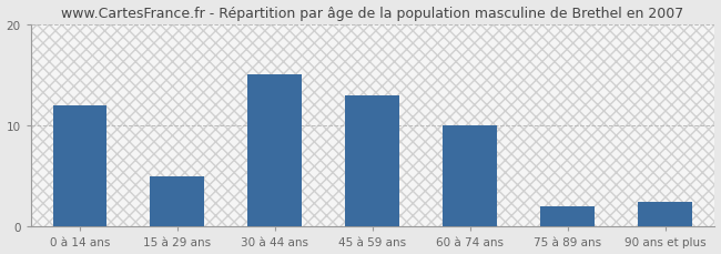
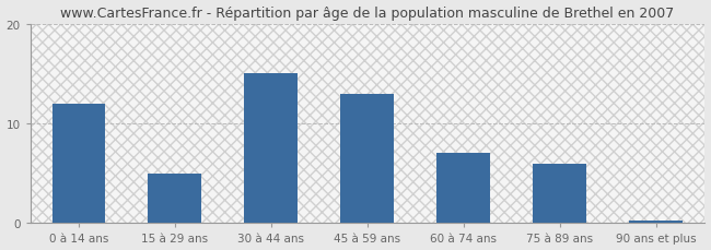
60 à 74 ans: 10.0 -> 7.0
75 à 89 ans: 2.0 -> 6.0
90 ans et plus: 2.4 -> 0.3
